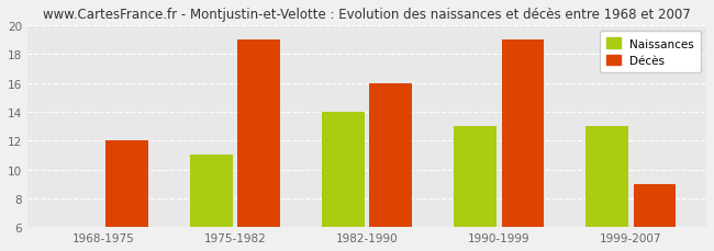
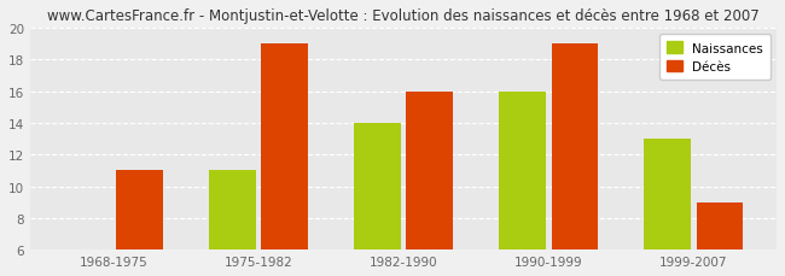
Décès/1968-1975: 12 -> 11
Naissances/1990-1999: 13 -> 16
